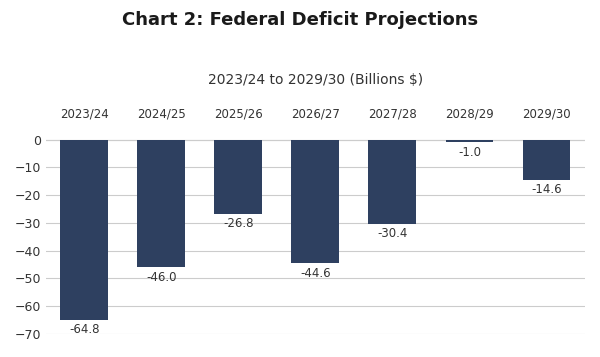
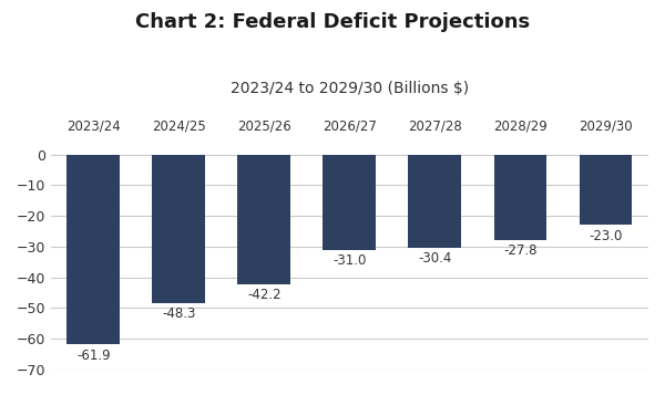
2023/24: -64.8 -> -61.9
2024/25: -46.0 -> -48.3
2025/26: -26.8 -> -42.2
2026/27: -44.6 -> -31.0
2028/29: -1.0 -> -27.8
2029/30: -14.6 -> -23.0
